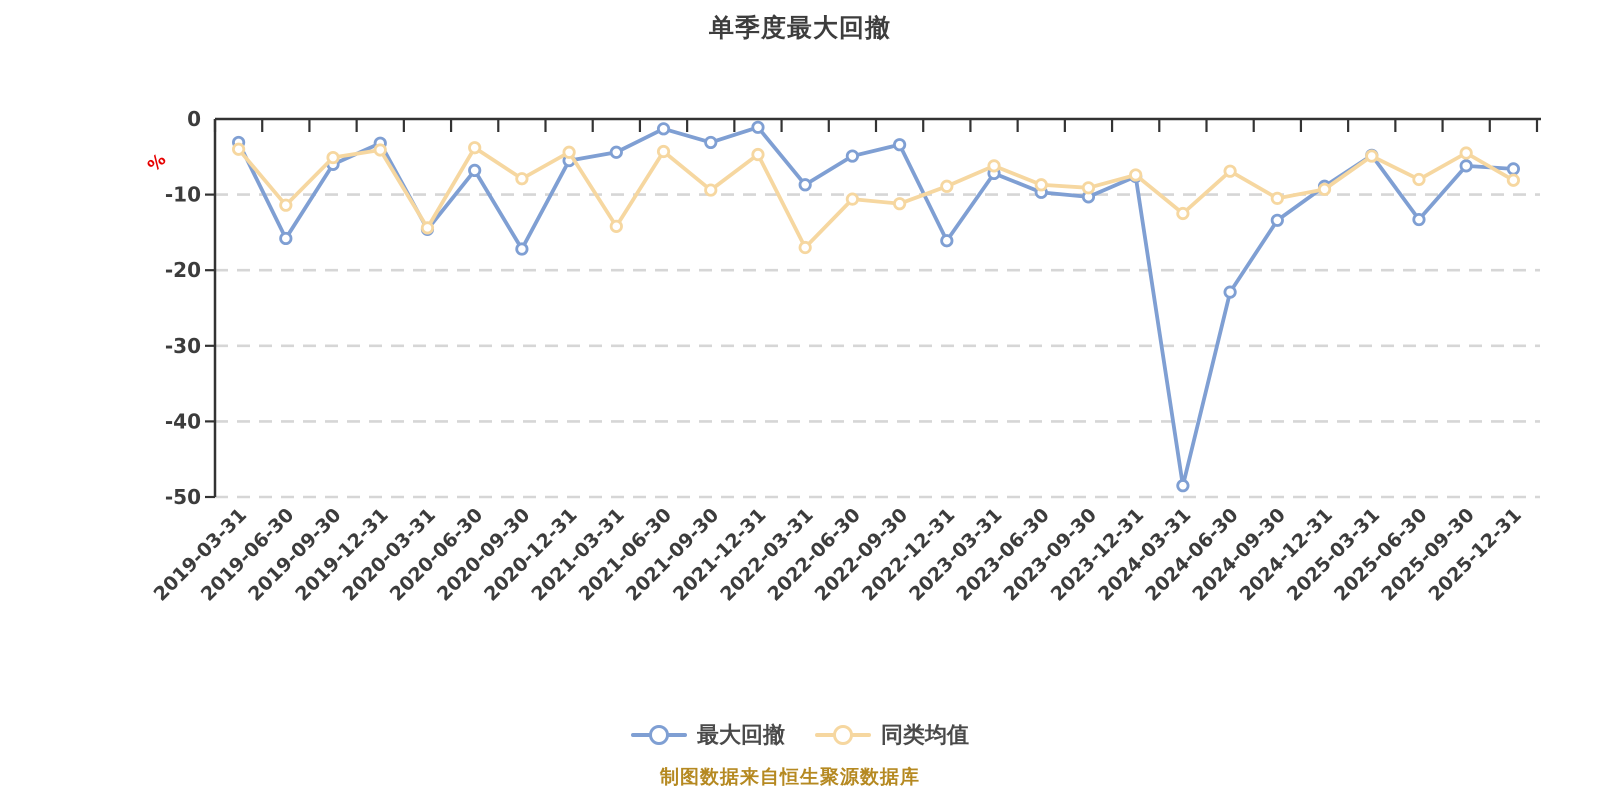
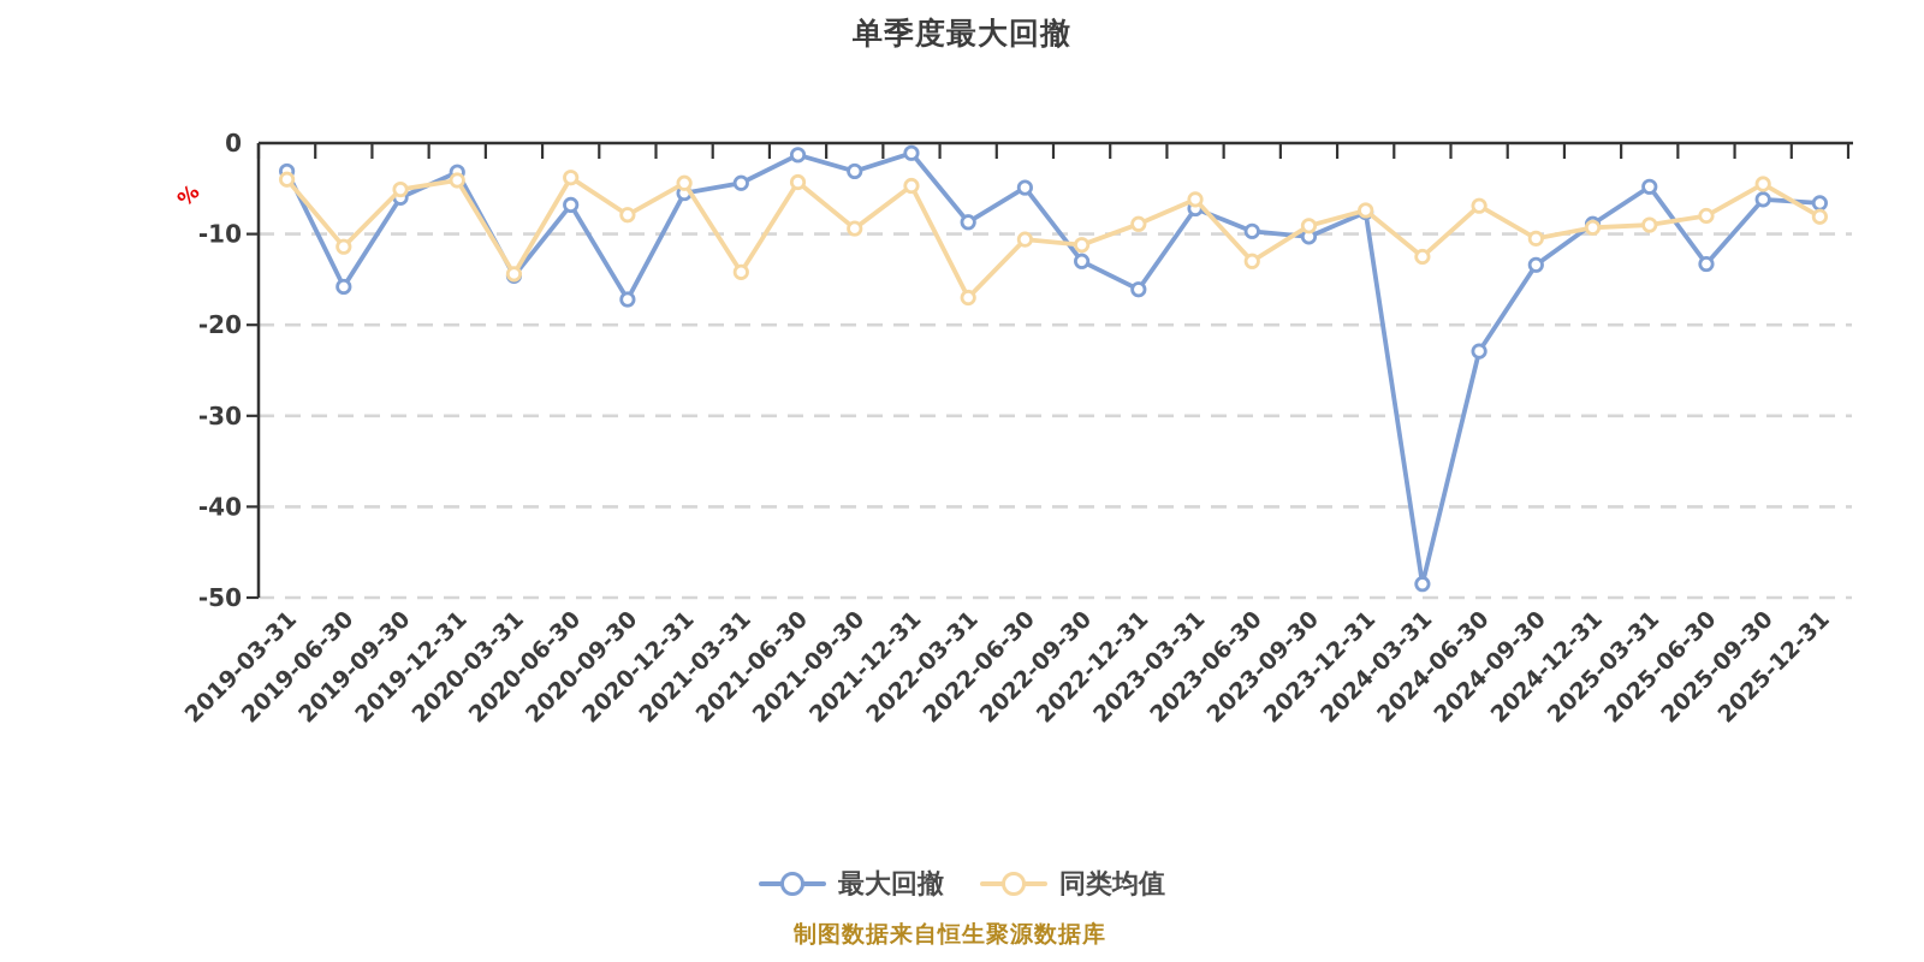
最大回撤/2022-09-30: -3 -> -13
同类均值/2023-06-30: -9 -> -13
同类均值/2025-03-31: -5 -> -9
